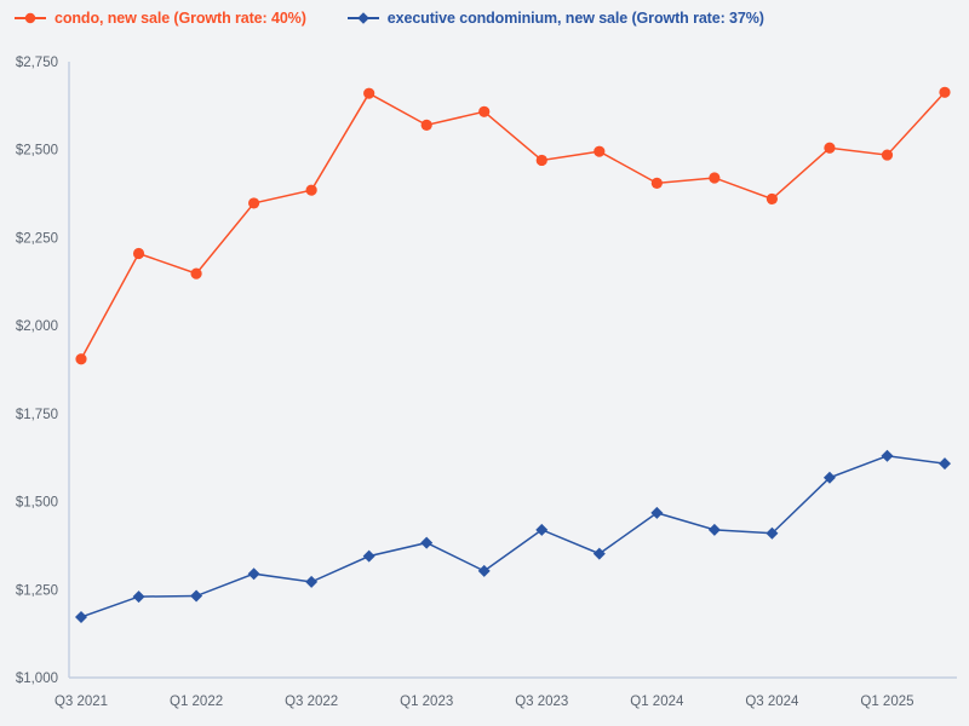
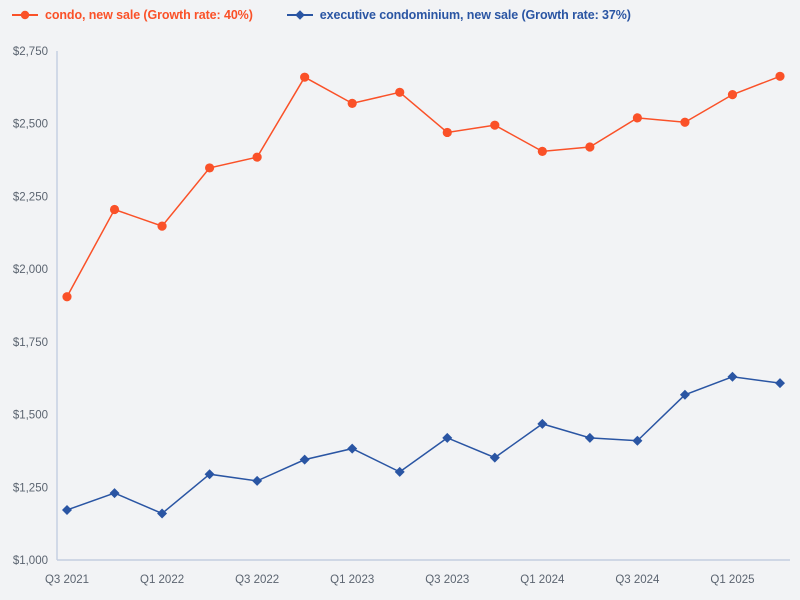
executive condominium, new sale (Growth rate: 37%)/Q1 2022: $1230 -> $1160
condo, new sale (Growth rate: 40%)/Q3 2024: $2360 -> $2520
condo, new sale (Growth rate: 40%)/Q1 2025: $2480 -> $2600
